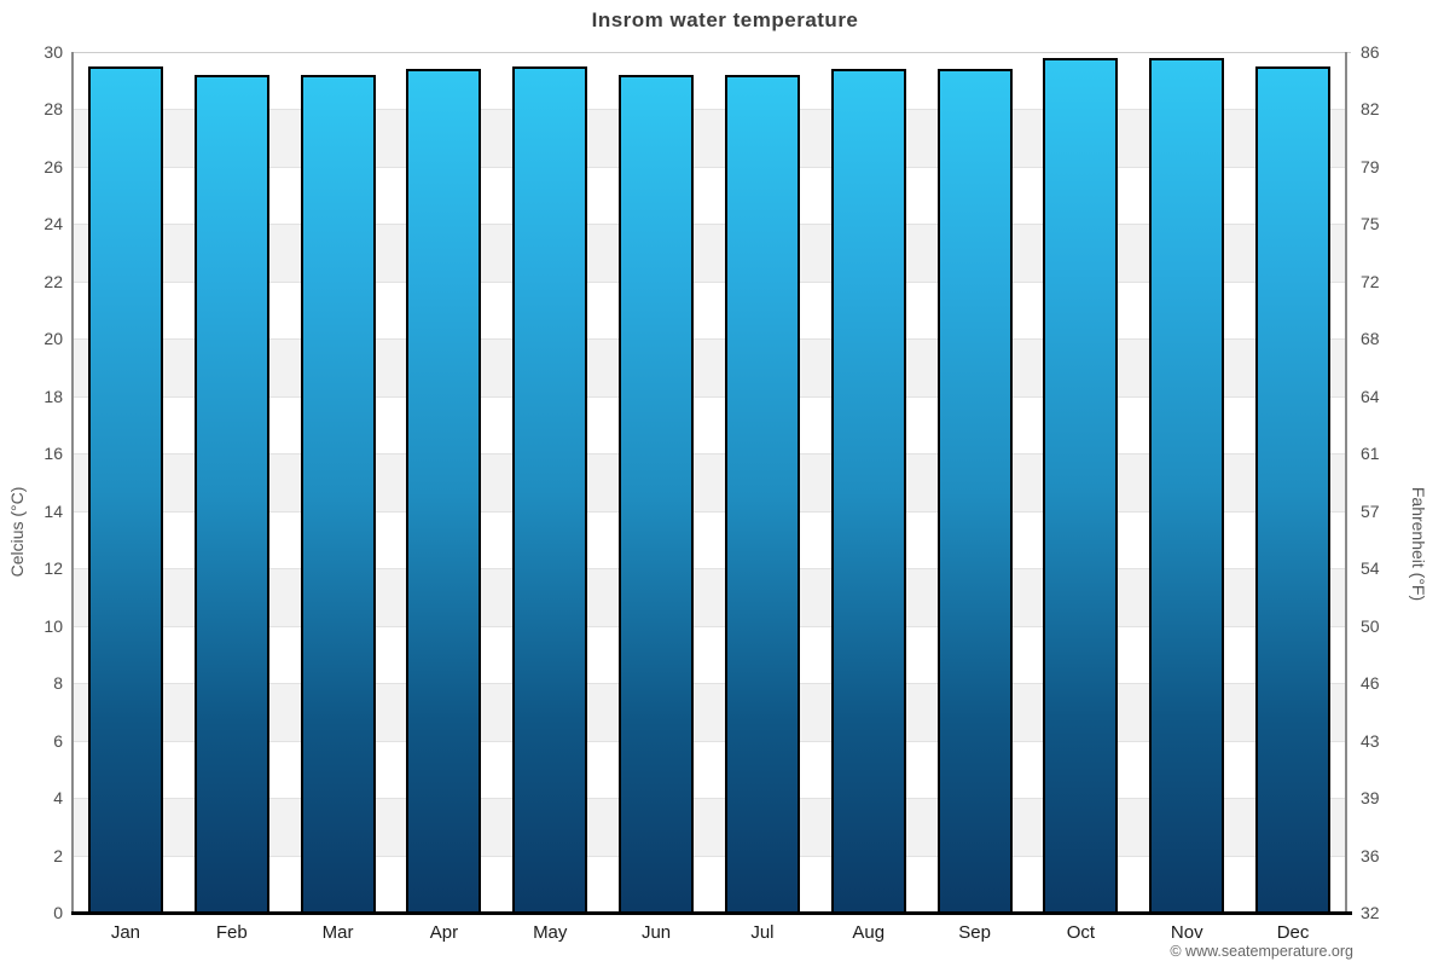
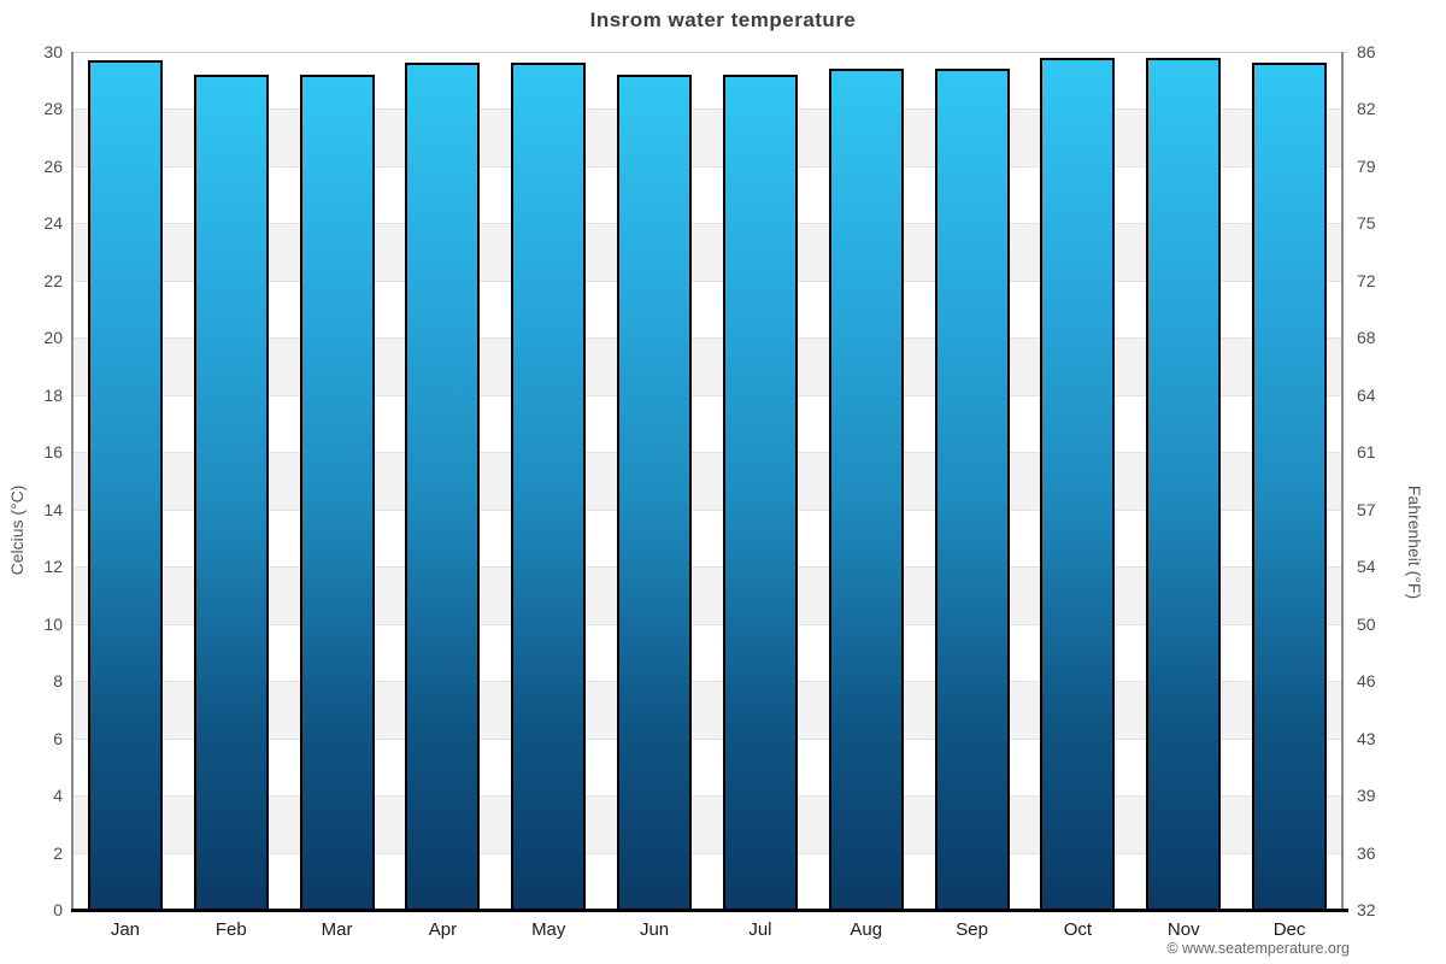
Jan: 29.5 -> 29.7
Apr: 29.4 -> 29.6
May: 29.5 -> 29.6
Dec: 29.5 -> 29.6
